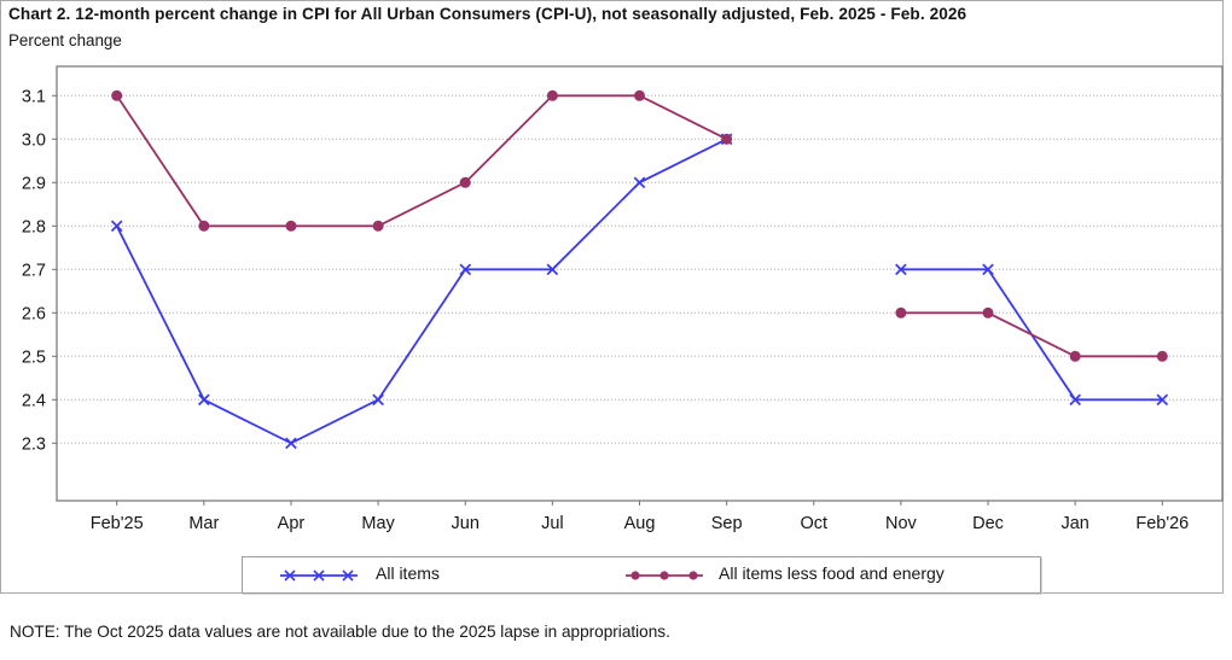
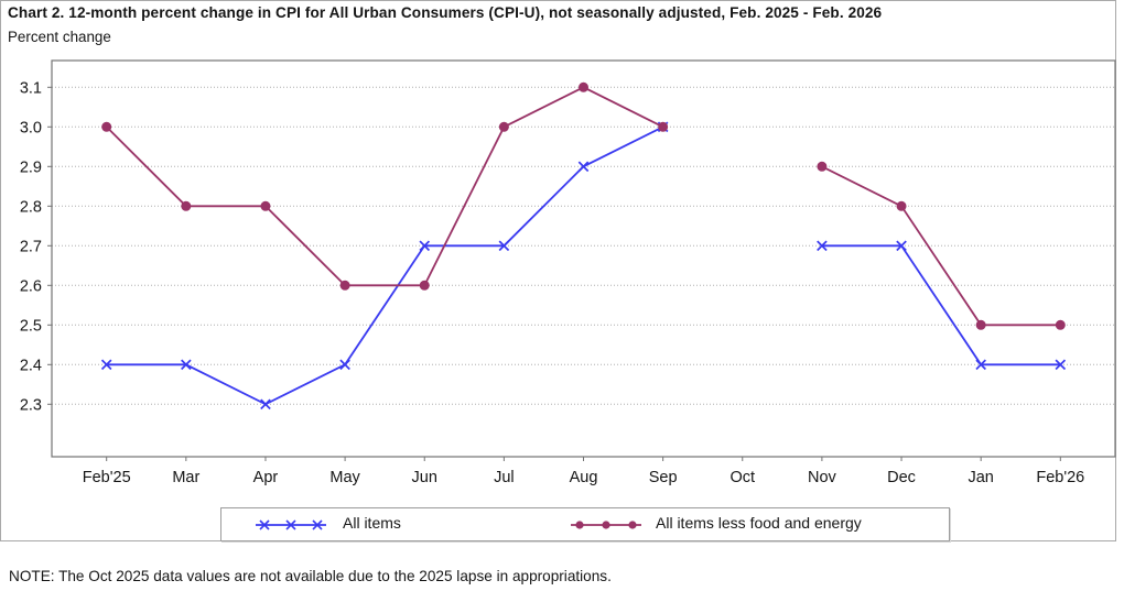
All items/Feb'25: 2.8 -> 2.4
All items less food and energy/Feb'25: 3.1 -> 3.0
All items less food and energy/May: 2.8 -> 2.6
All items less food and energy/Jun: 2.9 -> 2.6
All items less food and energy/Jul: 3.1 -> 3.0
All items less food and energy/Nov: 2.6 -> 2.9
All items less food and energy/Dec: 2.6 -> 2.8
